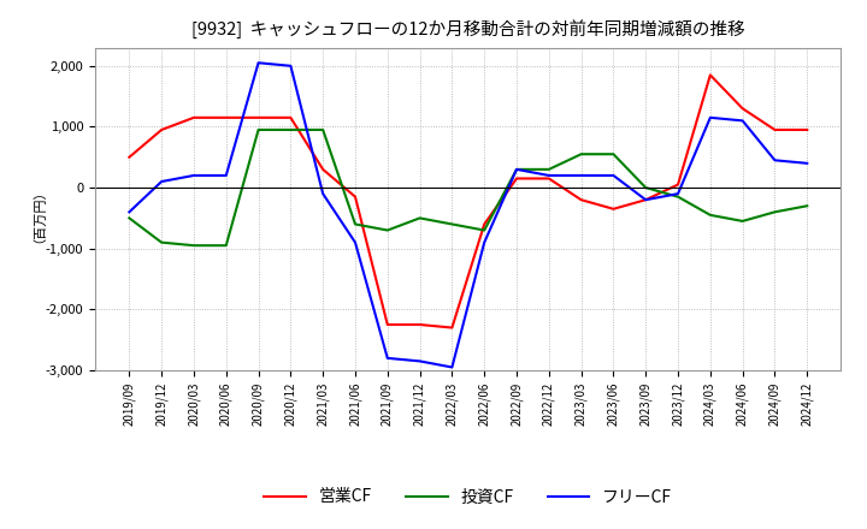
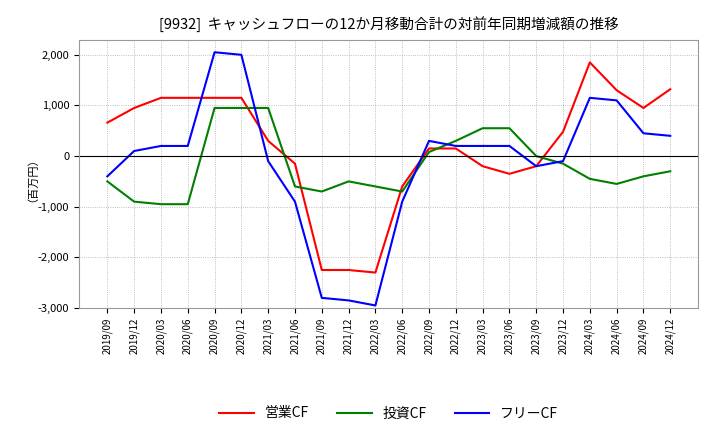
営業CF/2019/09: 500 -> 660
投資CF/2022/09: 300 -> 80
営業CF/2023/12: 50 -> 480
営業CF/2024/12: 950 -> 1,320
